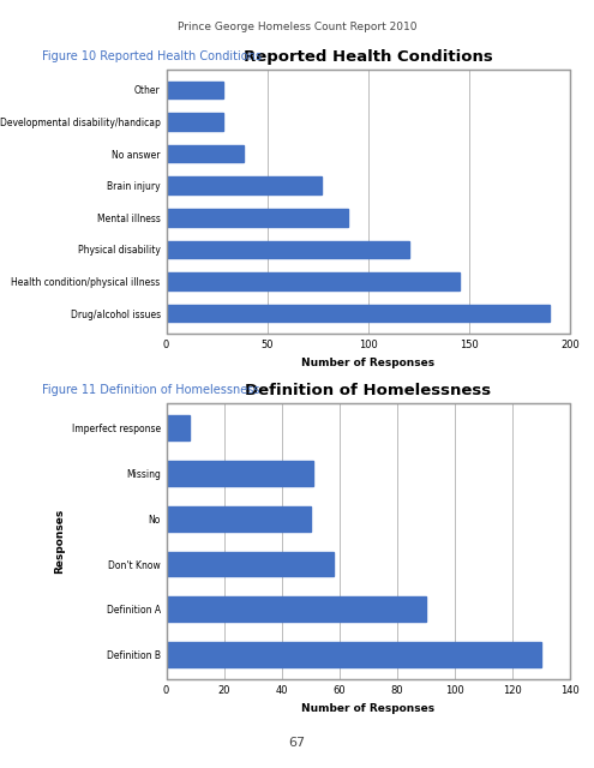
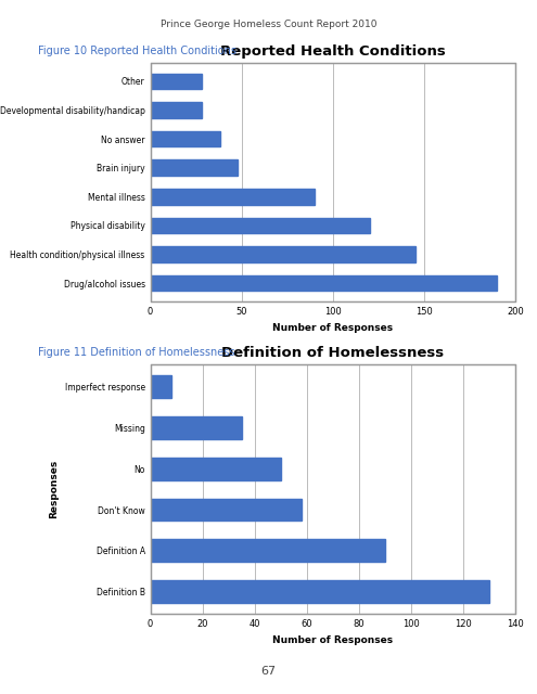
Reported Health Conditions/Brain injury: 77 -> 48
Definition of Homelessness/Missing: 51 -> 35
